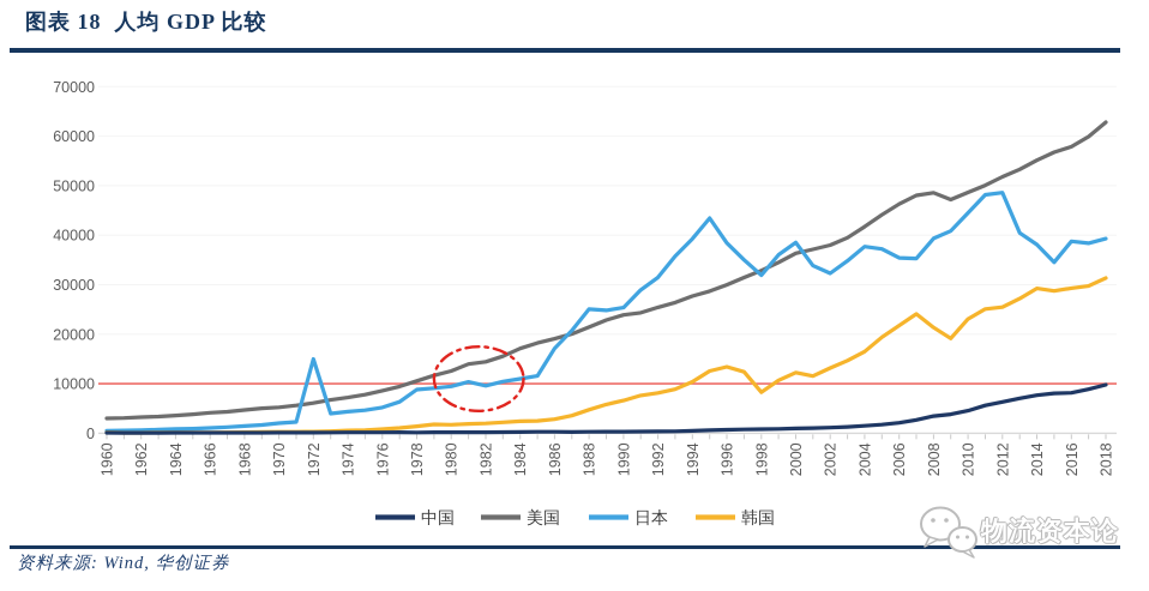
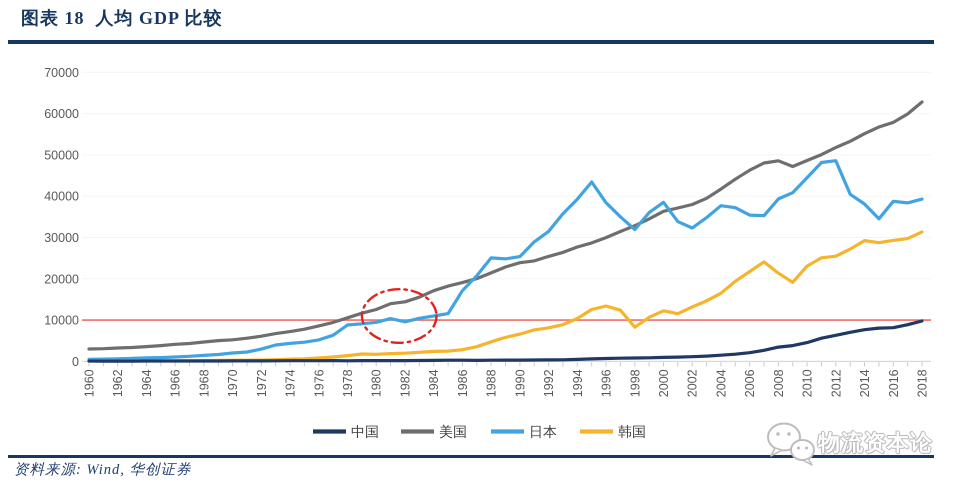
日本/1972: 15000 -> 3000
